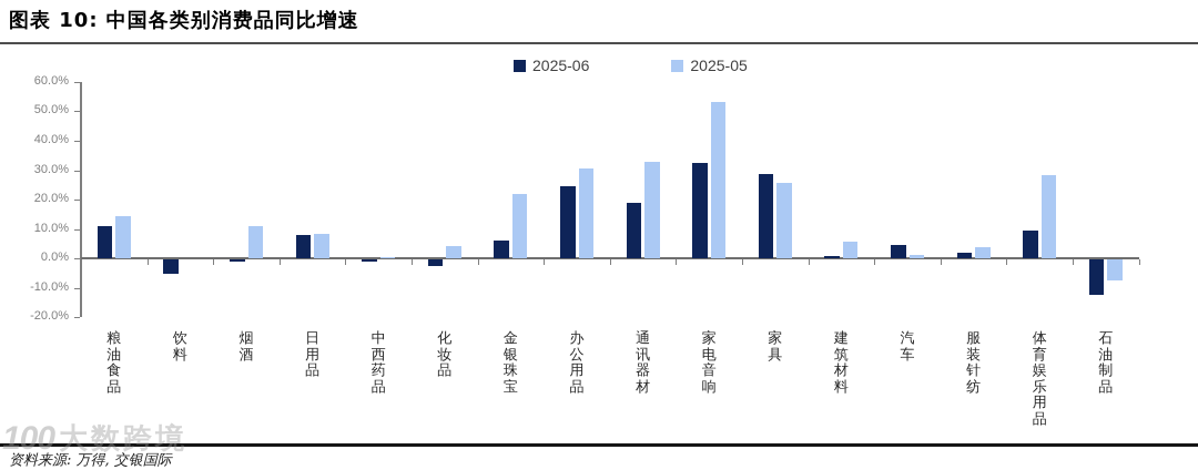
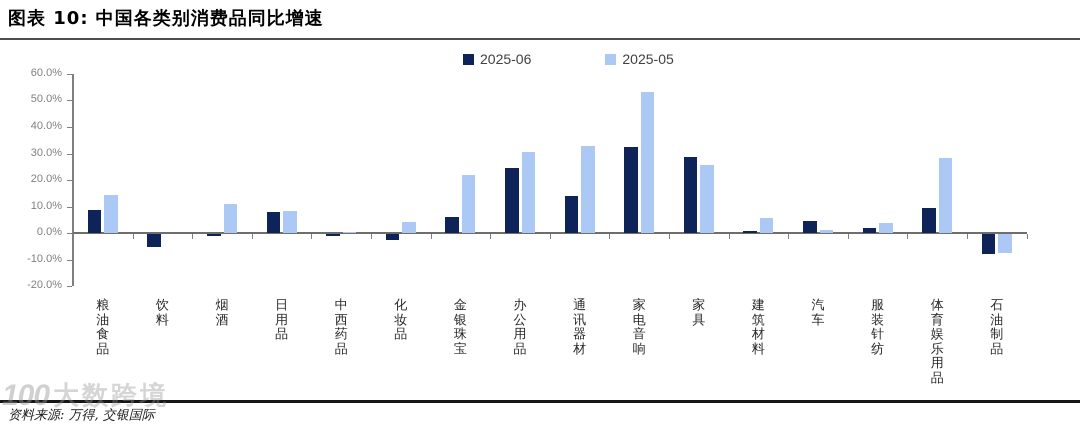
2025-06/粮油食品: 11% -> 9%
2025-06/通讯器材: 19% -> 14%
2025-06/石油制品: -12% -> -8%
